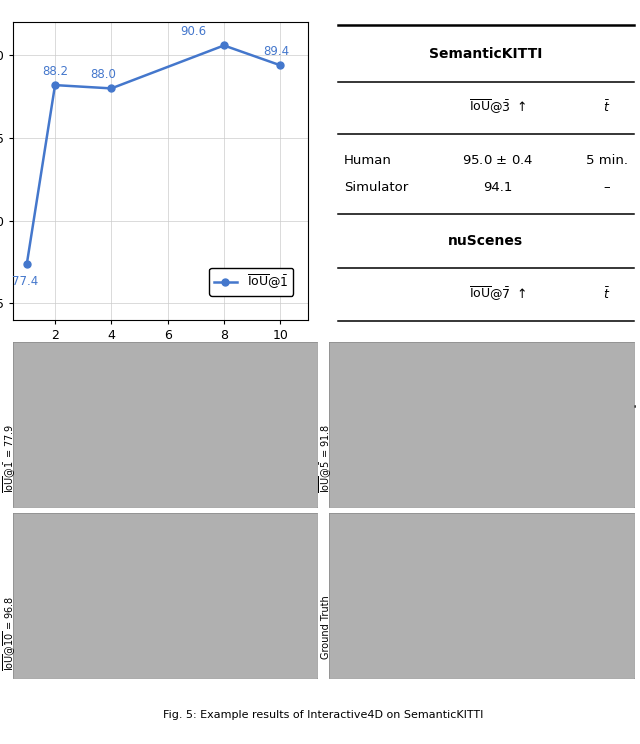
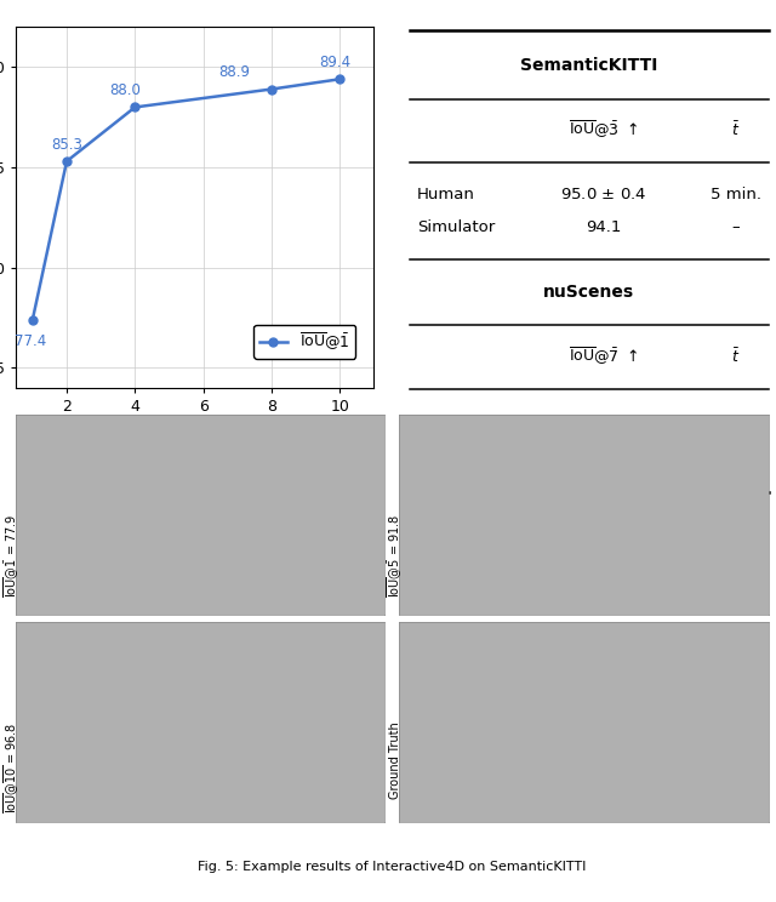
2: 88.2 -> 85.3
8: 90.6 -> 88.9
